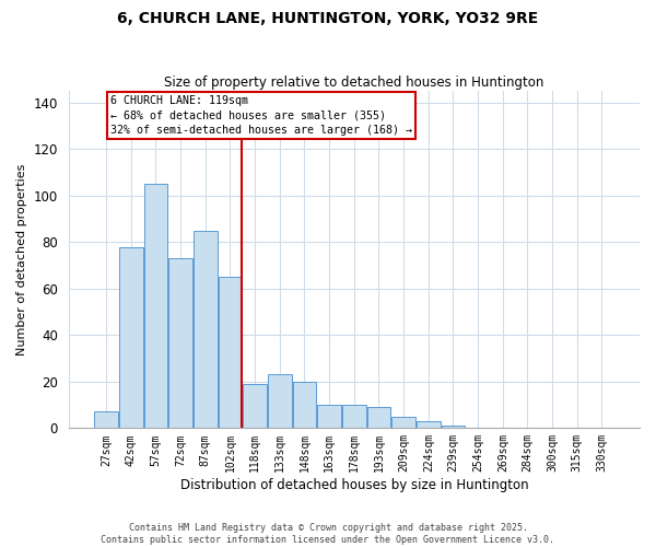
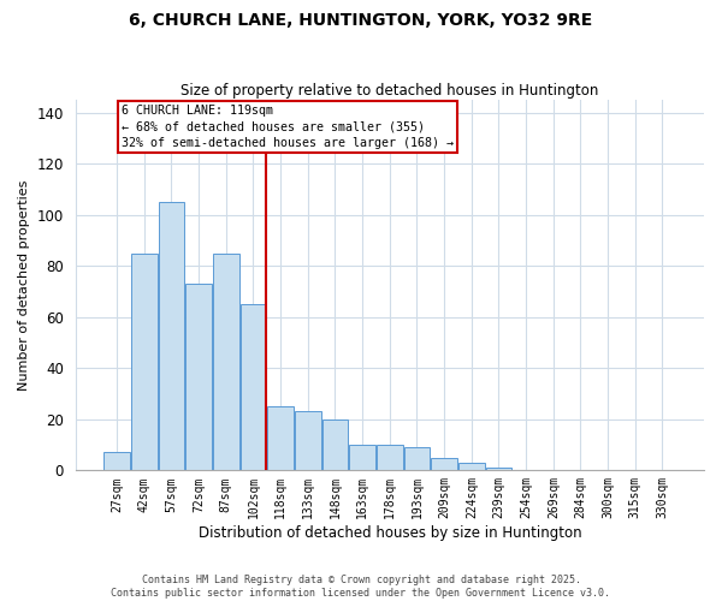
42sqm: 78 -> 85
118sqm: 19 -> 25
